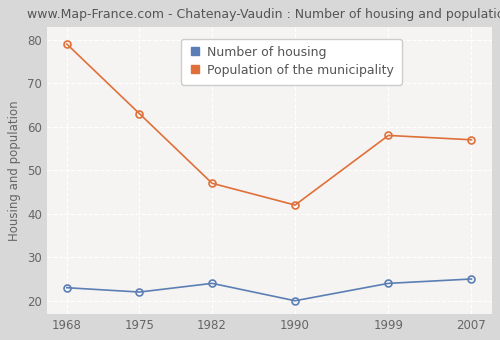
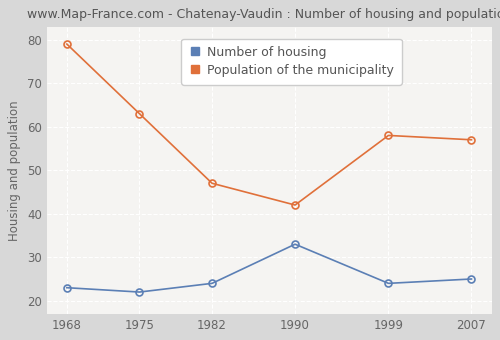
Number of housing/1990: 20 -> 33
